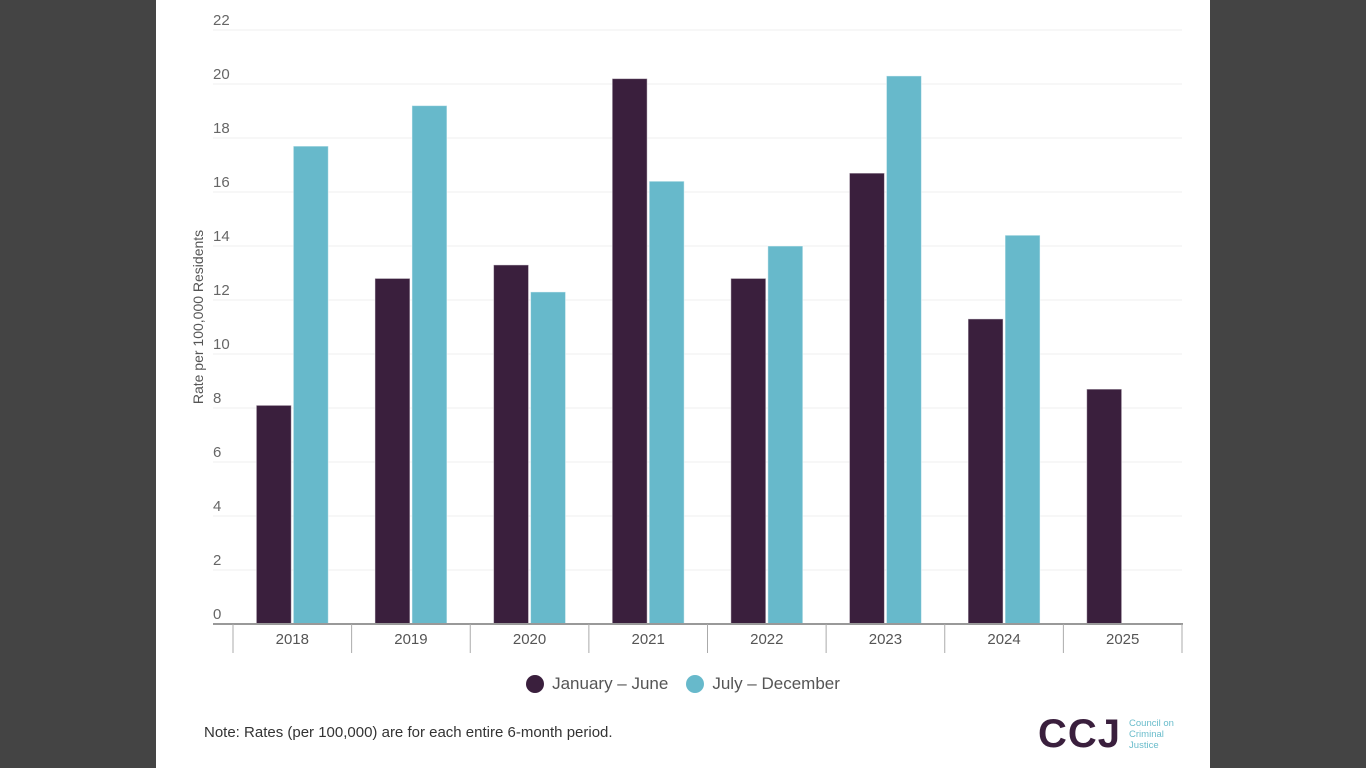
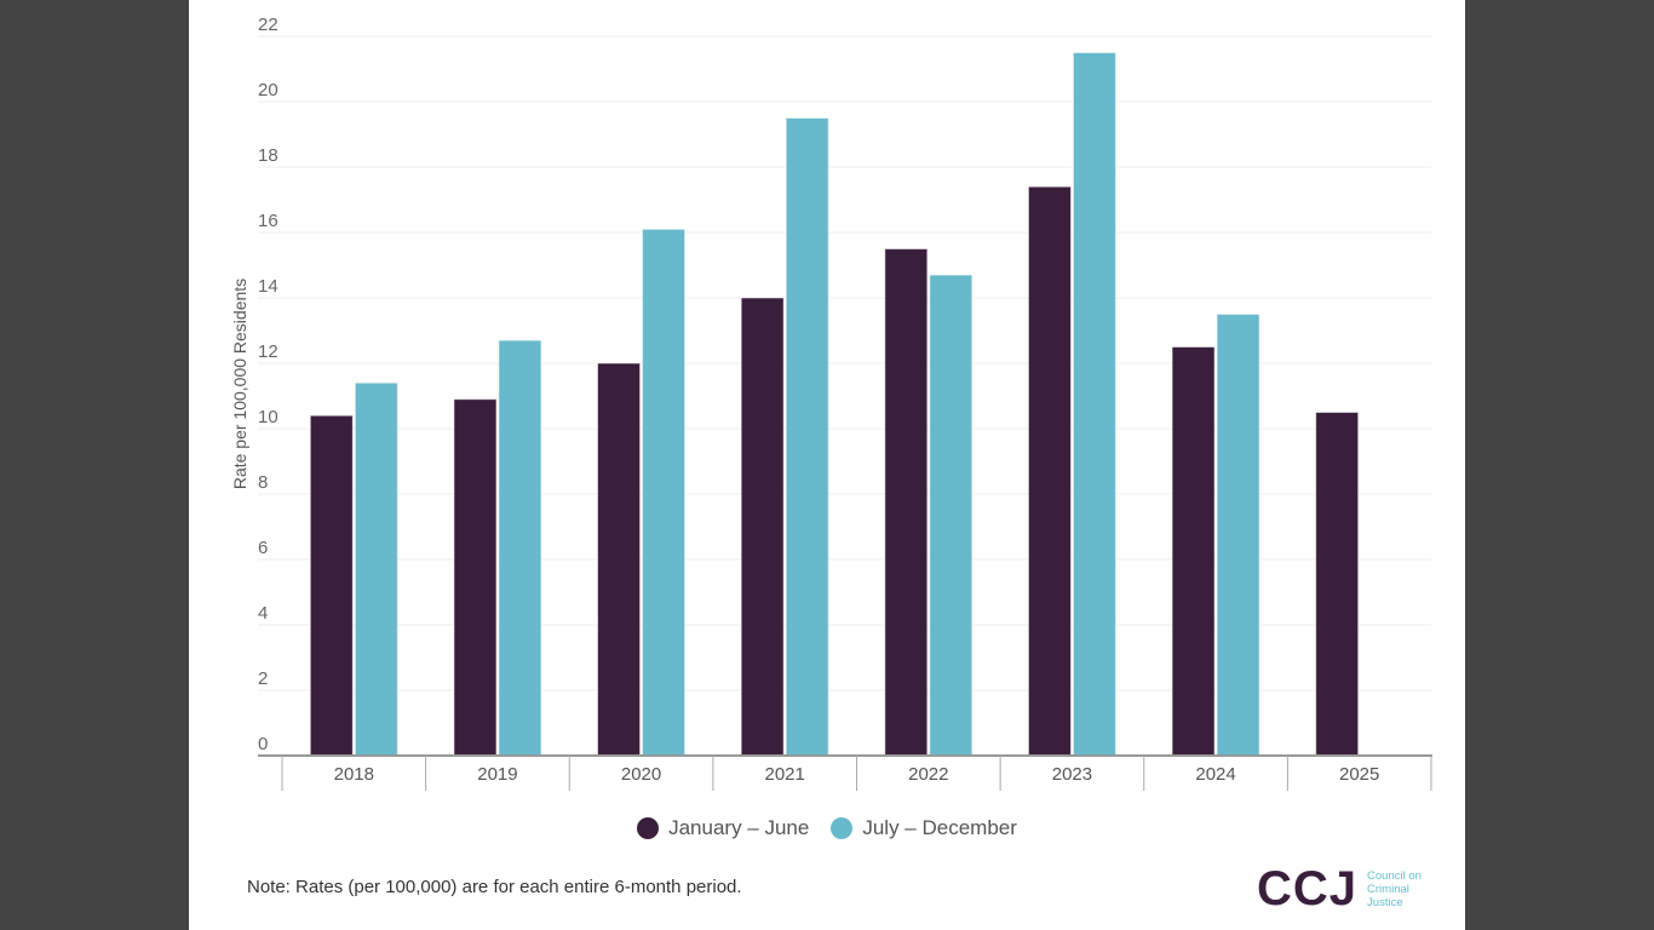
January – June/2018: 8.1 -> 10.4
July – December/2018: 17.7 -> 11.4
January – June/2019: 12.8 -> 10.9
July – December/2019: 19.2 -> 12.7
January – June/2020: 13.3 -> 12.0
July – December/2020: 12.3 -> 16.1
January – June/2021: 20.2 -> 14.0
July – December/2021: 16.4 -> 19.5
January – June/2022: 12.8 -> 15.5
July – December/2022: 14.0 -> 14.7
January – June/2023: 16.7 -> 17.4
July – December/2023: 20.3 -> 21.5
January – June/2024: 11.3 -> 12.5
July – December/2024: 14.4 -> 13.5
January – June/2025: 8.7 -> 10.5
